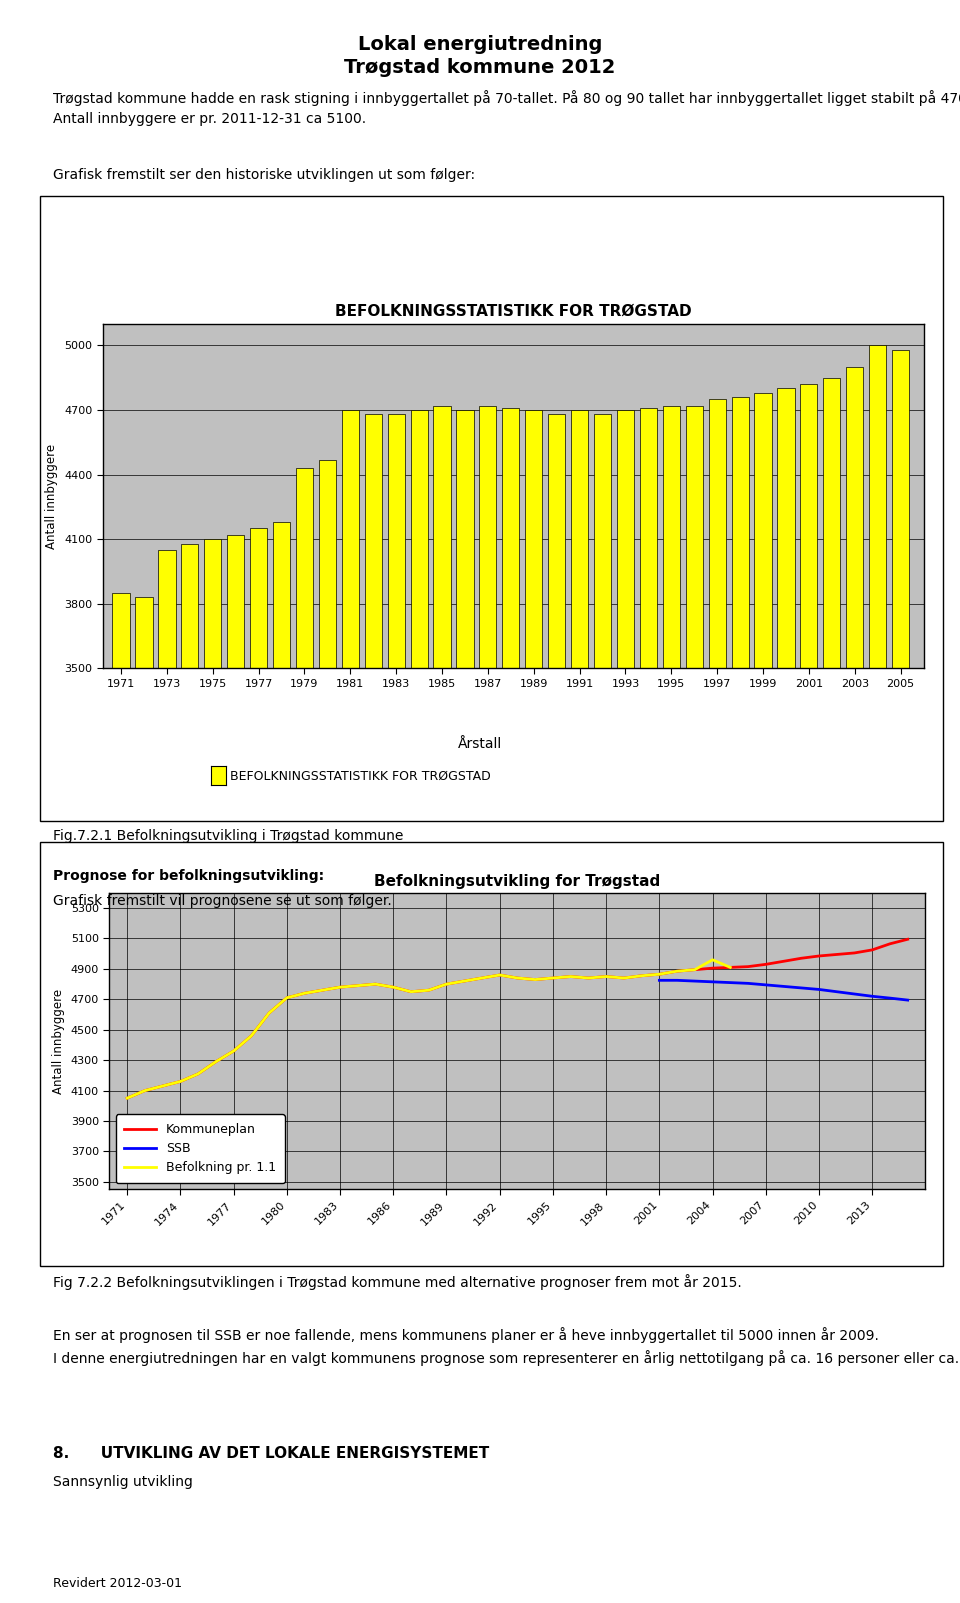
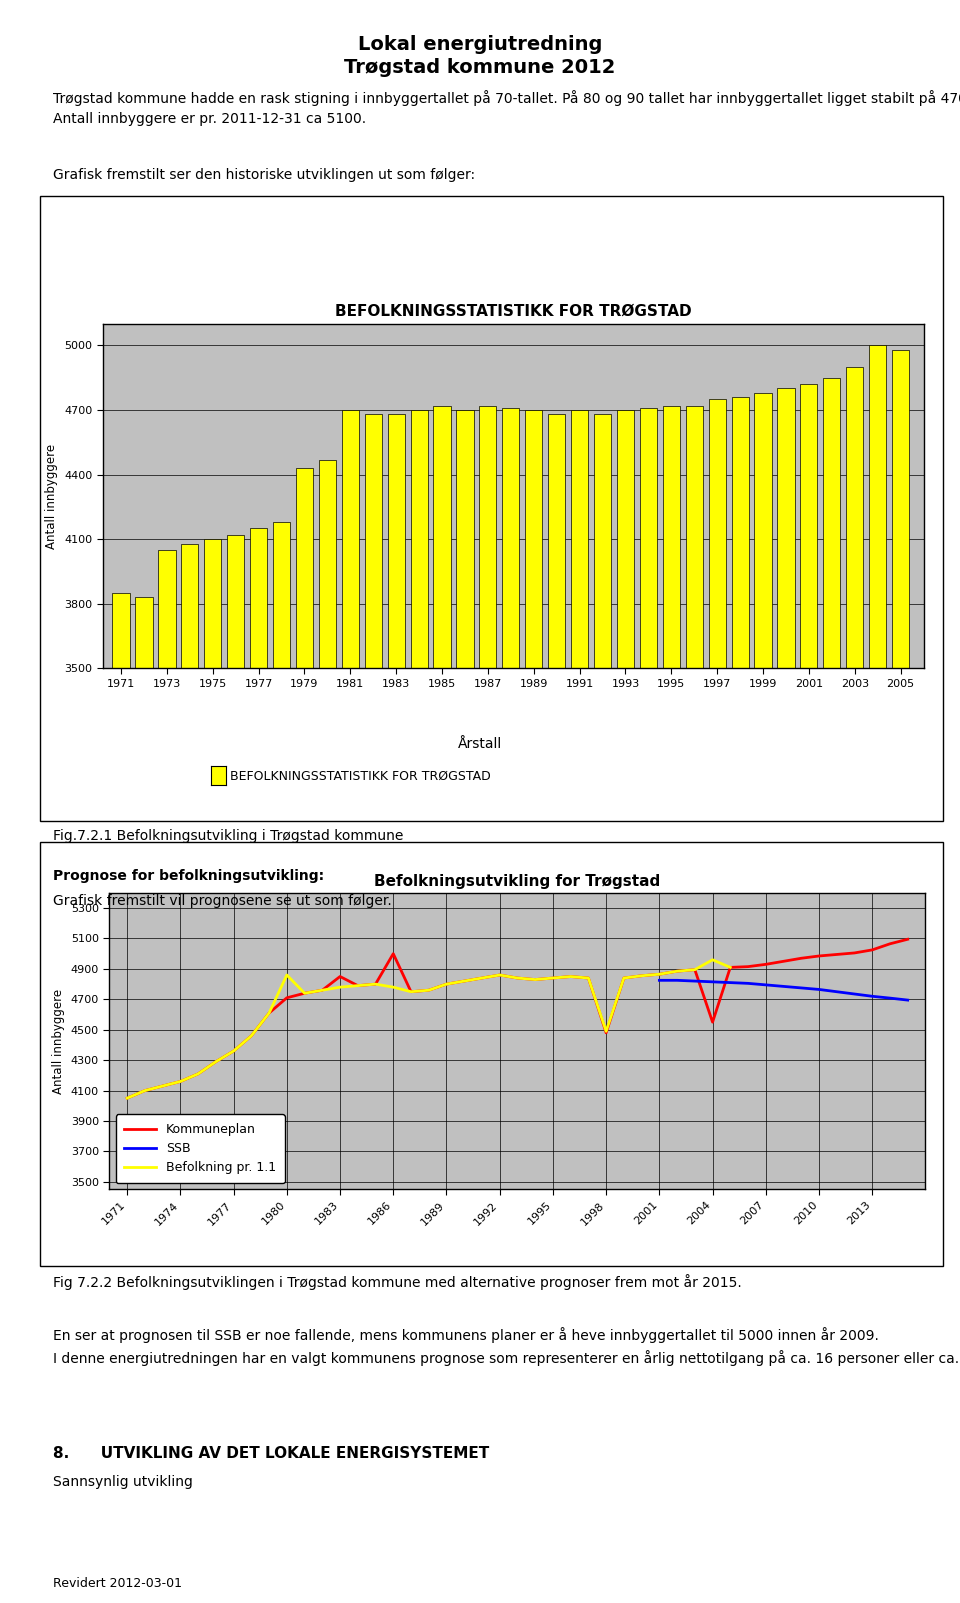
Befolkningsutvikling for Trøgstad/Befolkning pr. 1.1/1980: 4710 -> 4860
Befolkningsutvikling for Trøgstad/Kommuneplan/1983: 4780 -> 4850
Befolkningsutvikling for Trøgstad/Kommuneplan/1986: 4780 -> 5000
Befolkningsutvikling for Trøgstad/Kommuneplan/1998: 4850 -> 4480
Befolkningsutvikling for Trøgstad/Befolkning pr. 1.1/1998: 4850 -> 4490
Befolkningsutvikling for Trøgstad/Kommuneplan/2004: 4900 -> 4550
